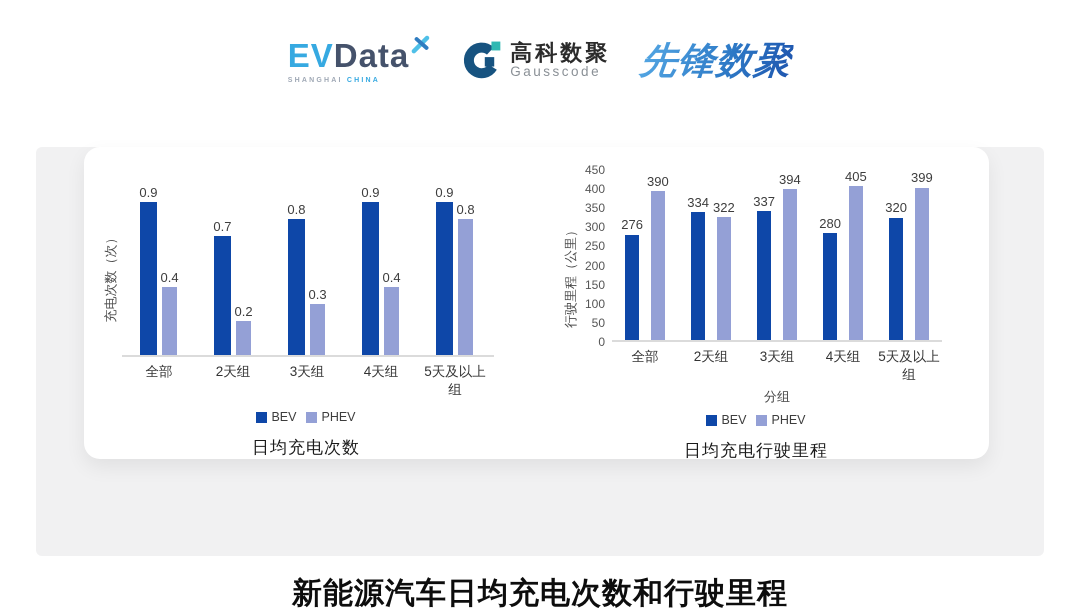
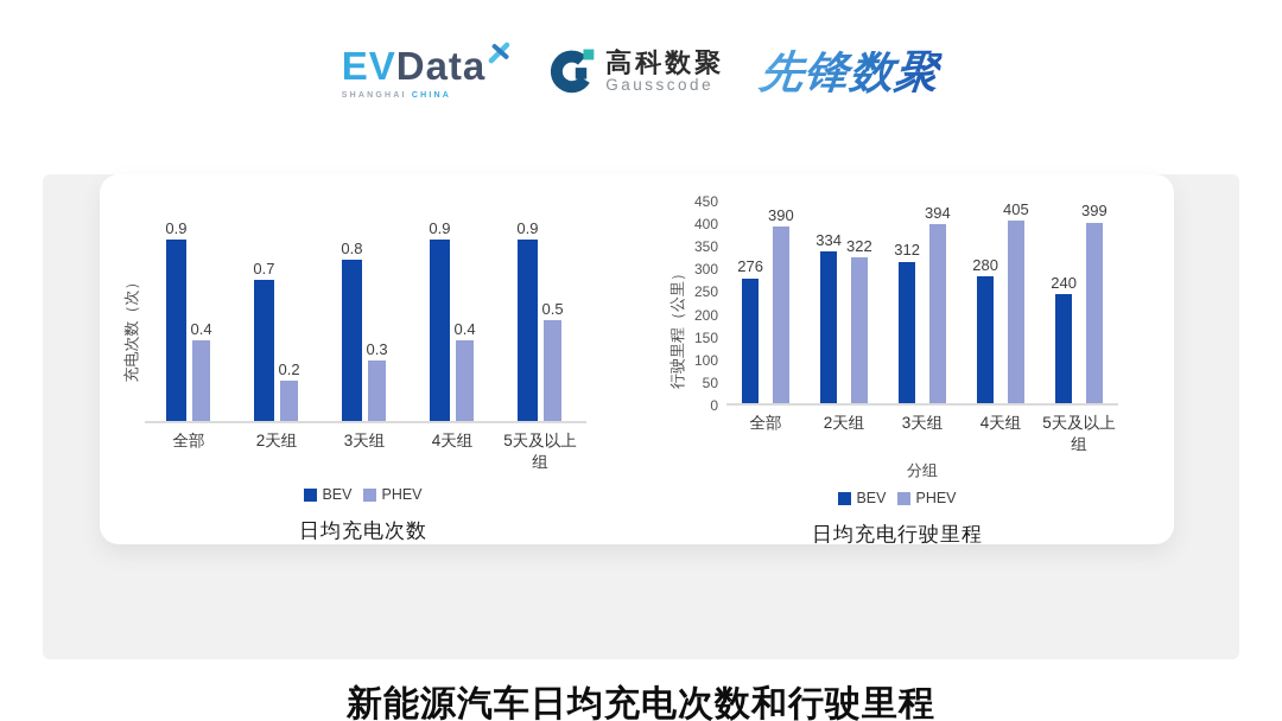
日均充电次数/PHEV/5天及以上组: 0.8 -> 0.5
日均充电行驶里程/BEV/3天组: 337 -> 312
日均充电行驶里程/BEV/5天及以上组: 320 -> 240
